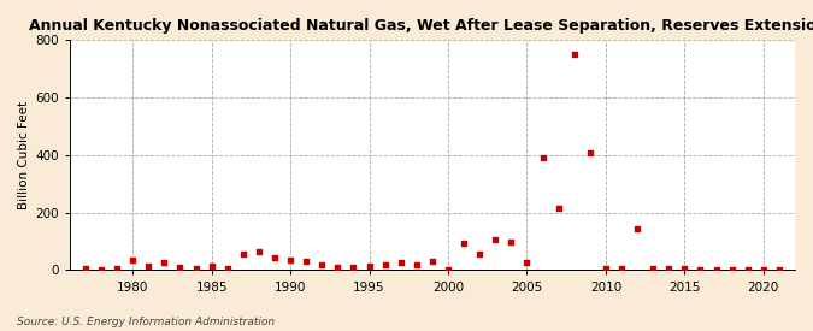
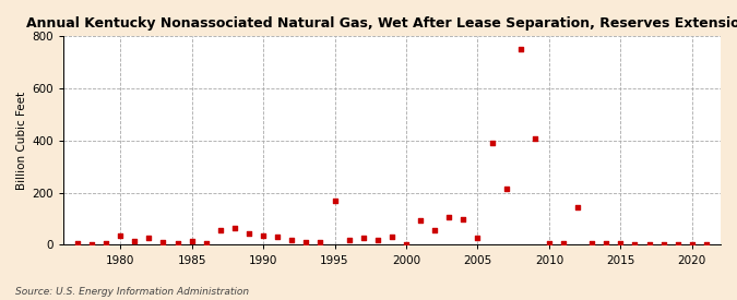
1995: 15 -> 170
